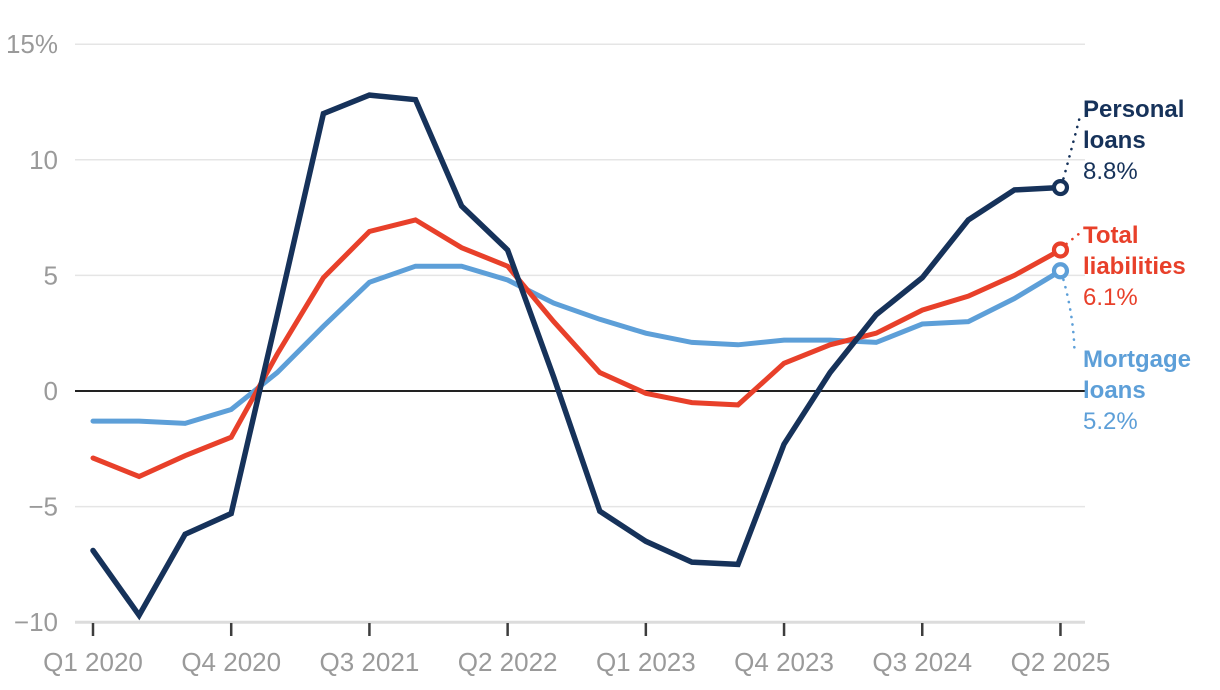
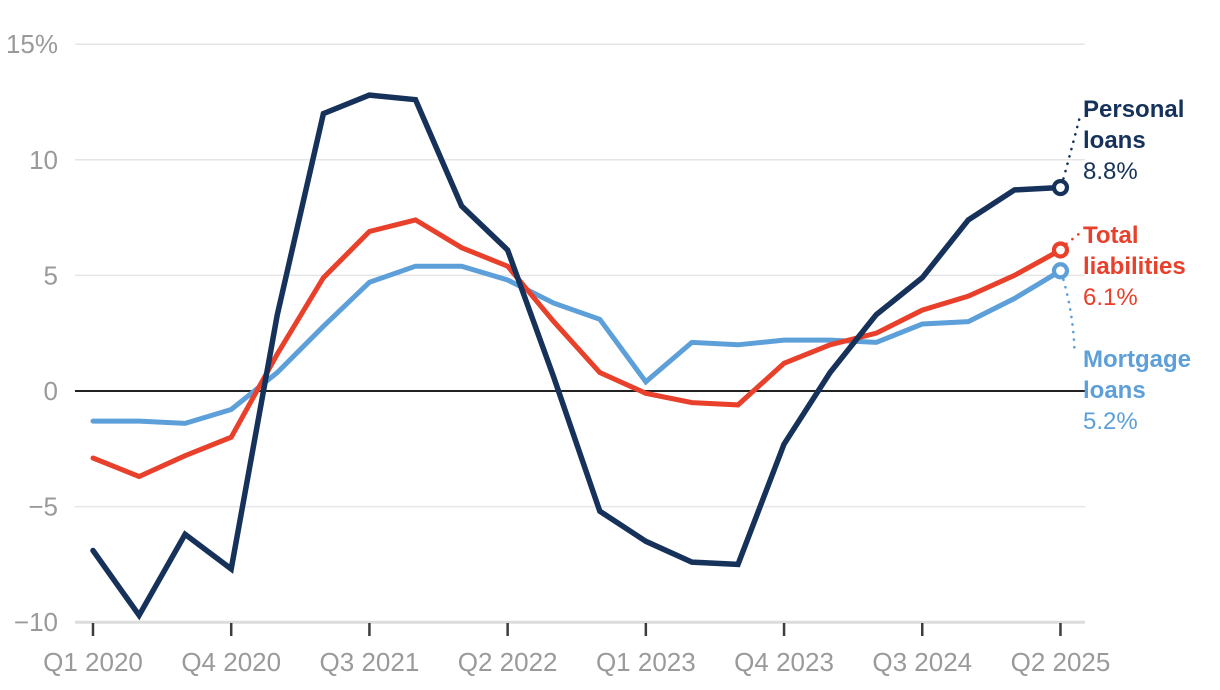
Personal loans/Q4 2020: -5.3% -> -7.7%
Mortgage loans/Q1 2023: 2.5% -> 0.4%
